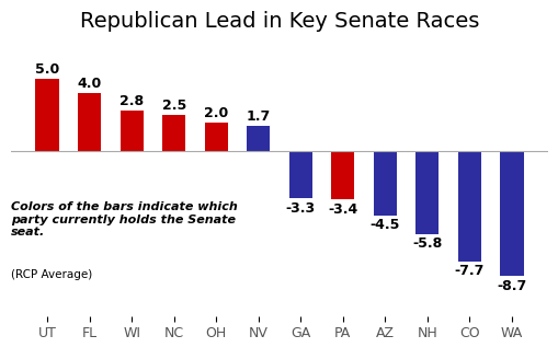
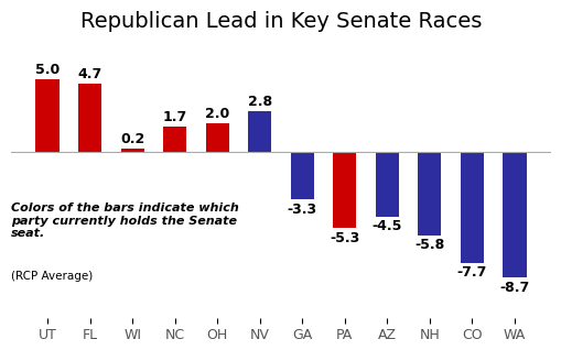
FL: 4.0 -> 4.7
WI: 2.8 -> 0.2
NC: 2.5 -> 1.7
NV: 1.7 -> 2.8
PA: -3.4 -> -5.3
